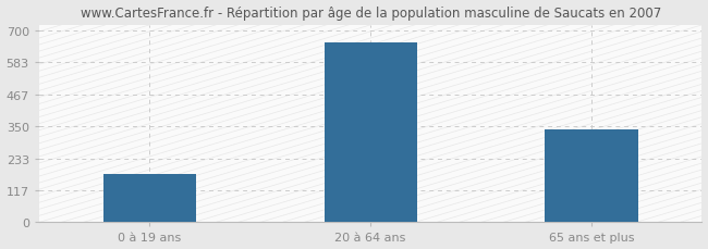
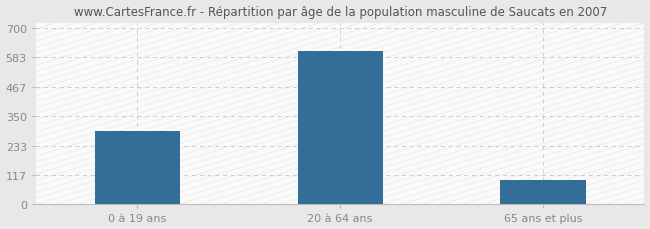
0 à 19 ans: 175 -> 291
20 à 64 ans: 655 -> 610
65 ans et plus: 340 -> 97
